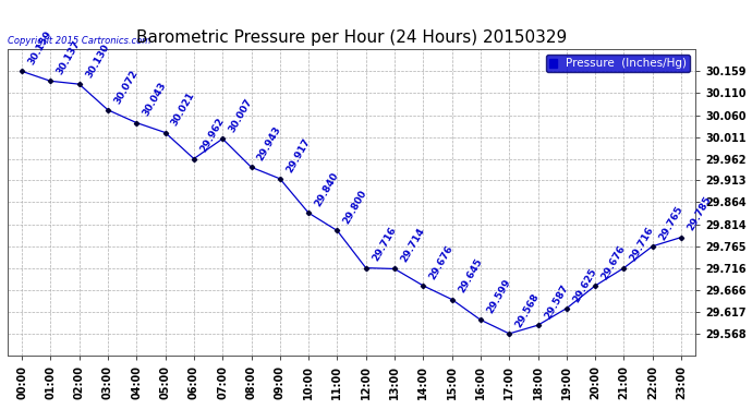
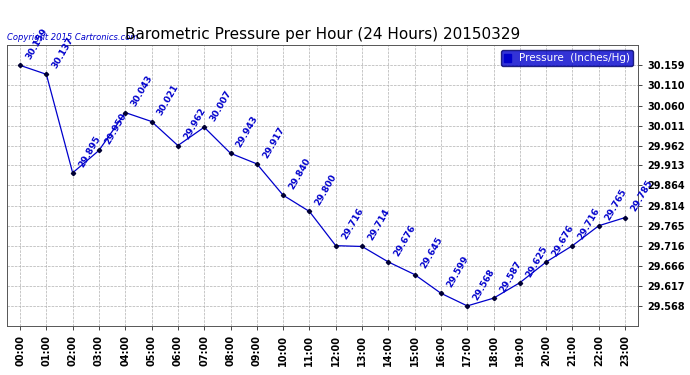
02:00: 30.130 -> 29.895
03:00: 30.072 -> 29.950
